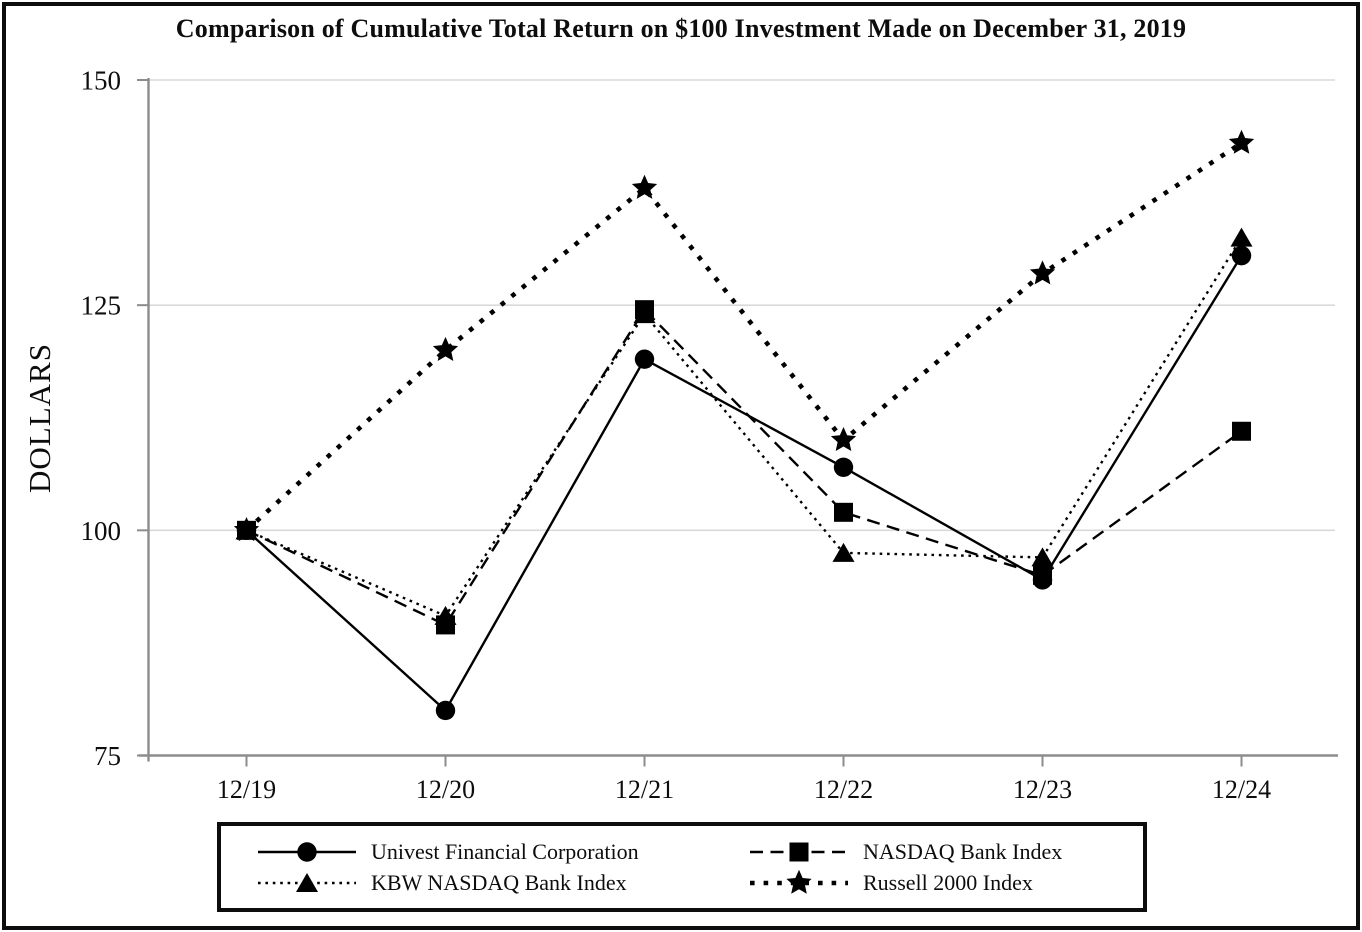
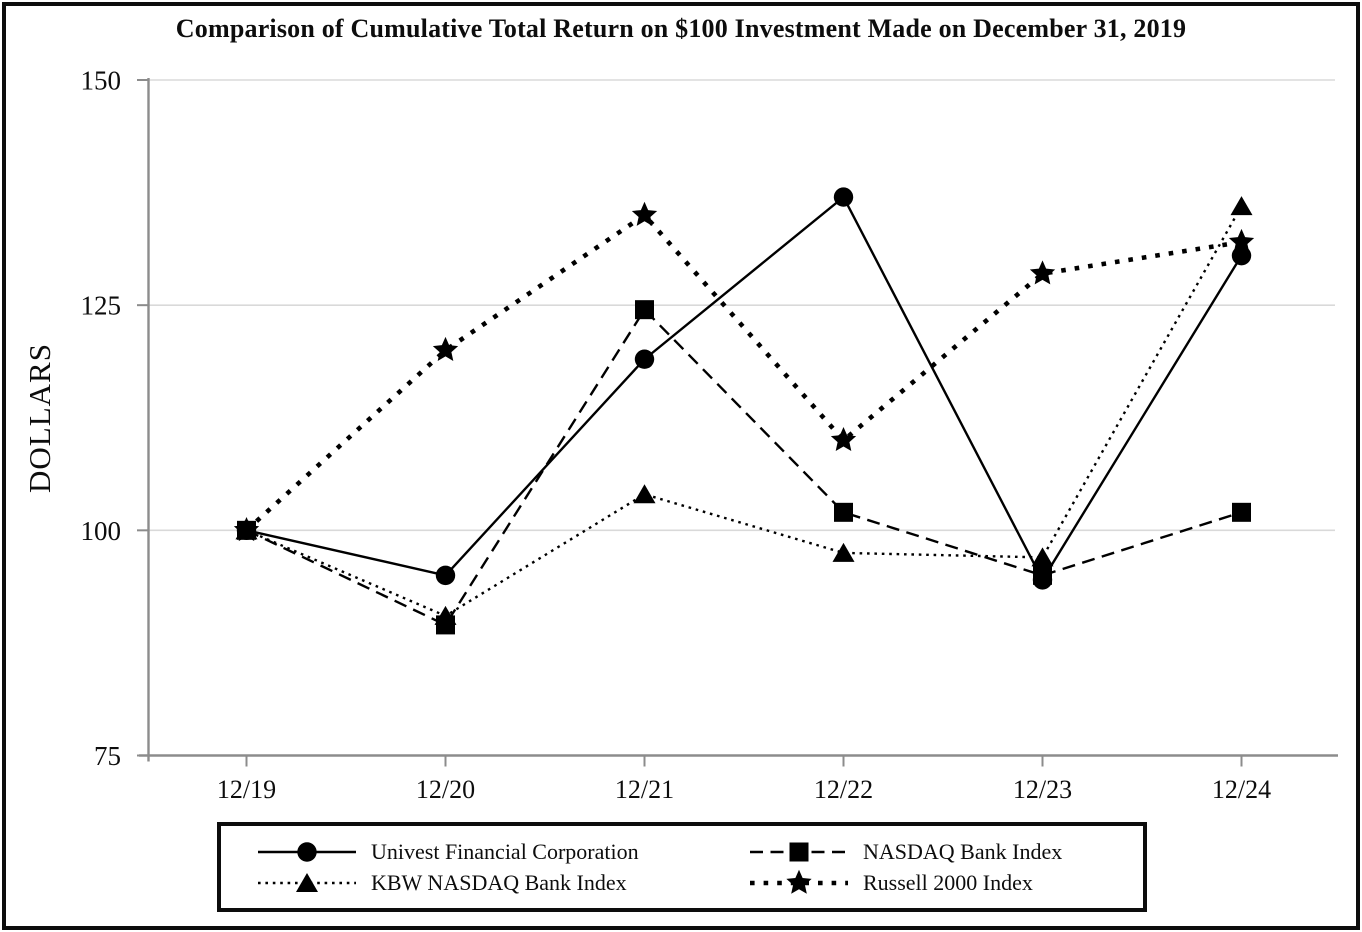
Univest Financial Corporation/12/20: 80 -> 95
KBW NASDAQ Bank Index/12/21: 124 -> 104
Russell 2000 Index/12/21: 138 -> 135
Univest Financial Corporation/12/22: 107 -> 137
NASDAQ Bank Index/12/24: 111 -> 102
KBW NASDAQ Bank Index/12/24: 132 -> 136
Russell 2000 Index/12/24: 143 -> 132
